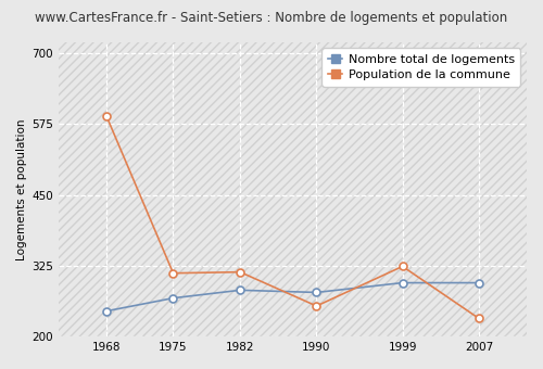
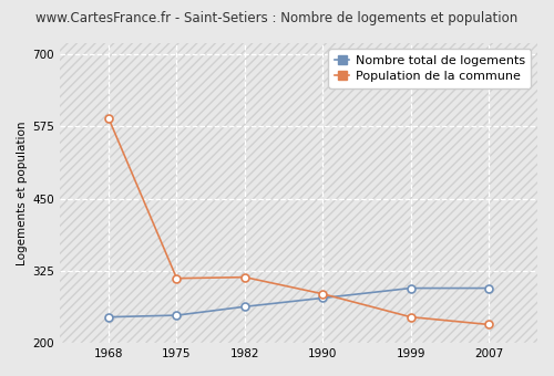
Nombre total de logements/1975: 268 -> 248
Nombre total de logements/1982: 282 -> 263
Population de la commune/1990: 254 -> 285
Population de la commune/1999: 324 -> 245
